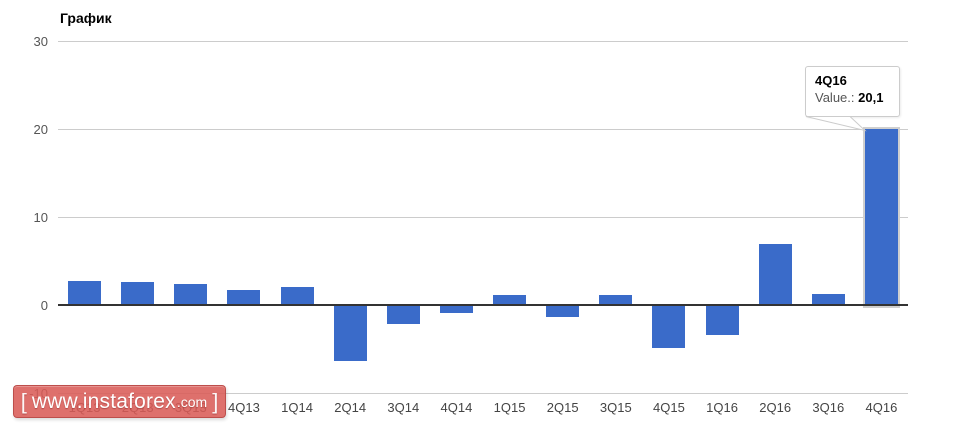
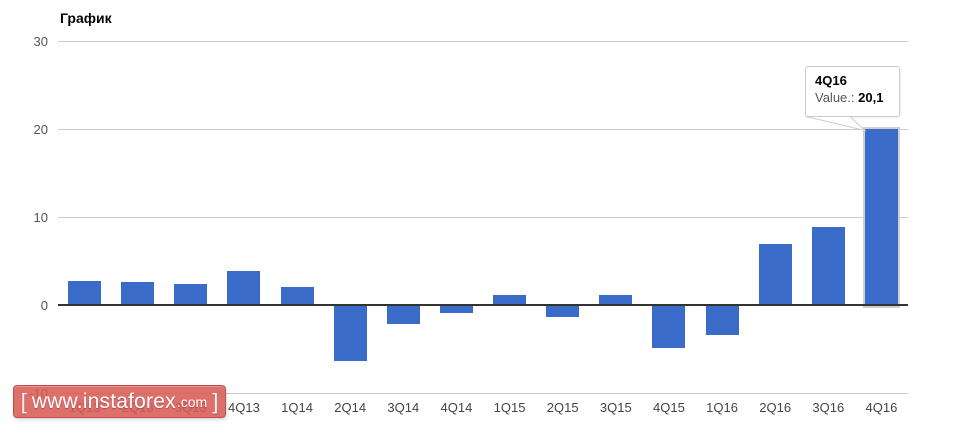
4Q13: 2 -> 4
3Q16: 1 -> 9
